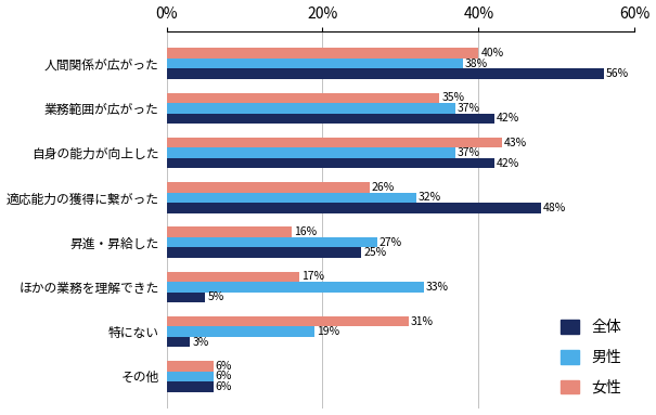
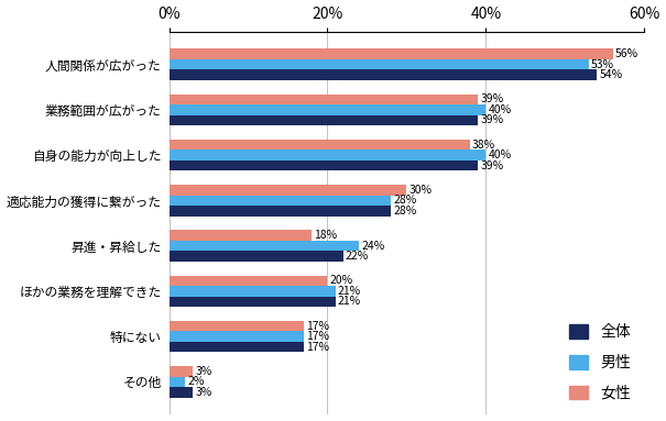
女性/人間関係が広がった: 40% -> 56%
男性/人間関係が広がった: 38% -> 53%
全体/人間関係が広がった: 56% -> 54%
女性/業務範囲が広がった: 35% -> 39%
男性/業務範囲が広がった: 37% -> 40%
全体/業務範囲が広がった: 42% -> 39%
女性/自身の能力が向上した: 43% -> 38%
男性/自身の能力が向上した: 37% -> 40%
全体/自身の能力が向上した: 42% -> 39%
女性/適応能力の獲得に繋がった: 26% -> 30%
男性/適応能力の獲得に繋がった: 32% -> 28%
全体/適応能力の獲得に繋がった: 48% -> 28%
女性/昇進・昇給した: 16% -> 18%
男性/昇進・昇給した: 27% -> 24%
全体/昇進・昇給した: 25% -> 22%
女性/ほかの業務を理解できた: 17% -> 20%
男性/ほかの業務を理解できた: 33% -> 21%
全体/ほかの業務を理解できた: 5% -> 21%
女性/特にない: 31% -> 17%
男性/特にない: 19% -> 17%
全体/特にない: 3% -> 17%
女性/その他: 6% -> 3%
男性/その他: 6% -> 2%
全体/その他: 6% -> 3%
